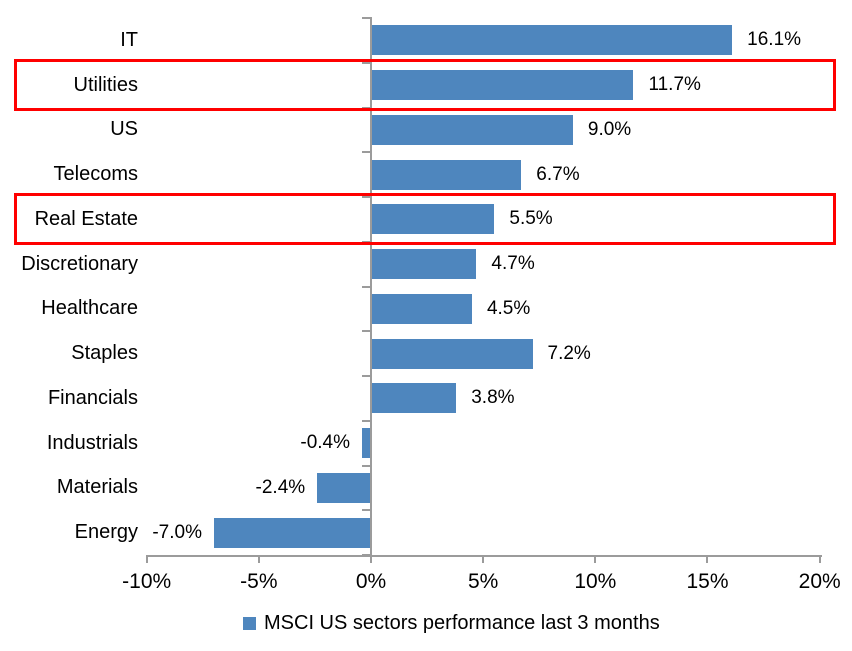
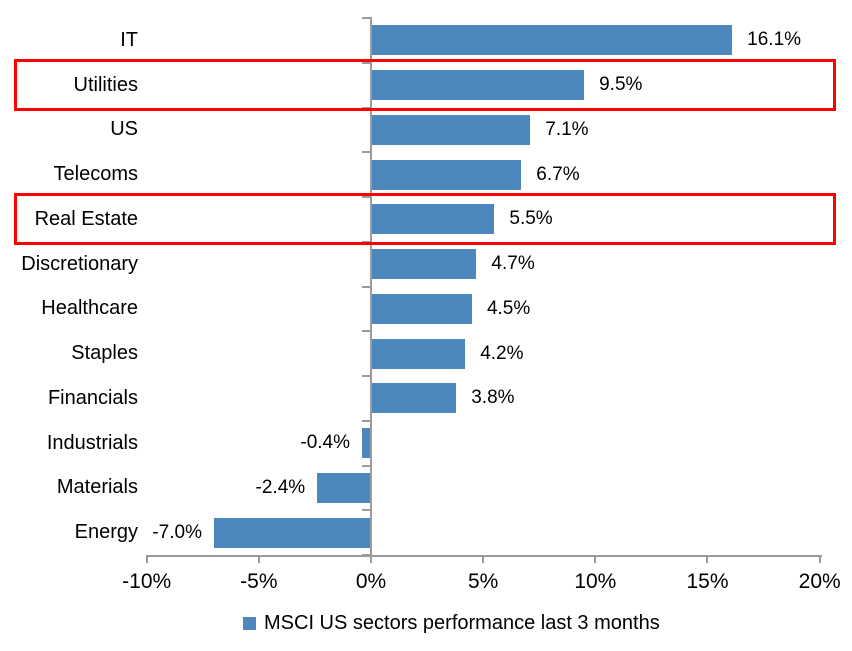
Utilities: 11.7% -> 9.5%
US: 9.0% -> 7.1%
Staples: 7.2% -> 4.2%
